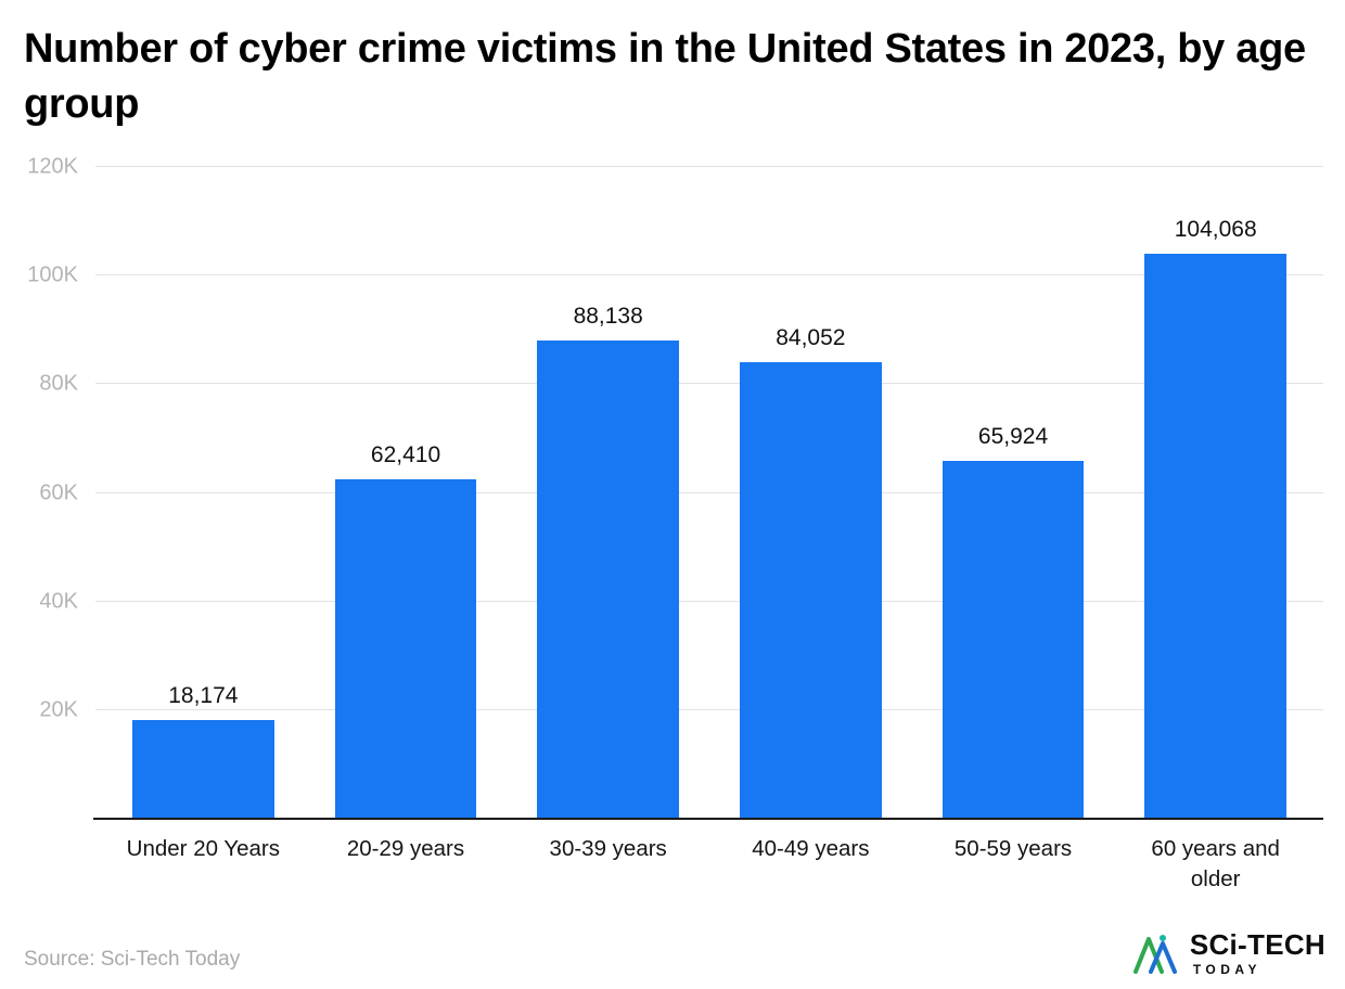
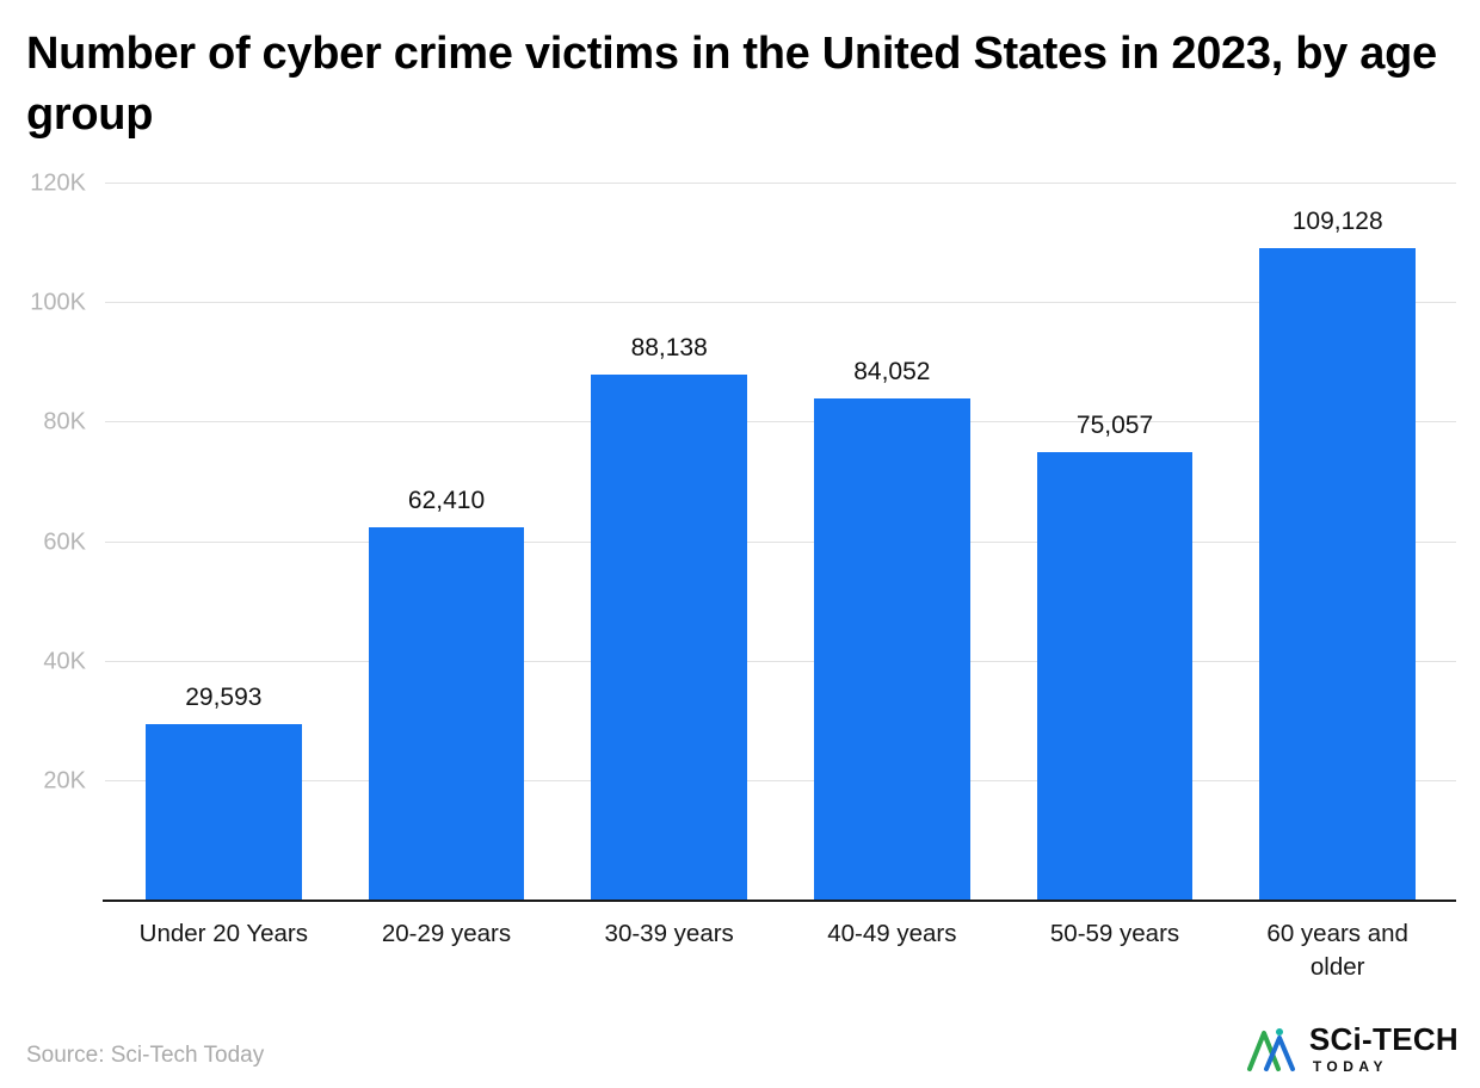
Under 20 Years: 18,174 -> 29,593
50-59 years: 65,924 -> 75,057
60 years and older: 104,068 -> 109,128
